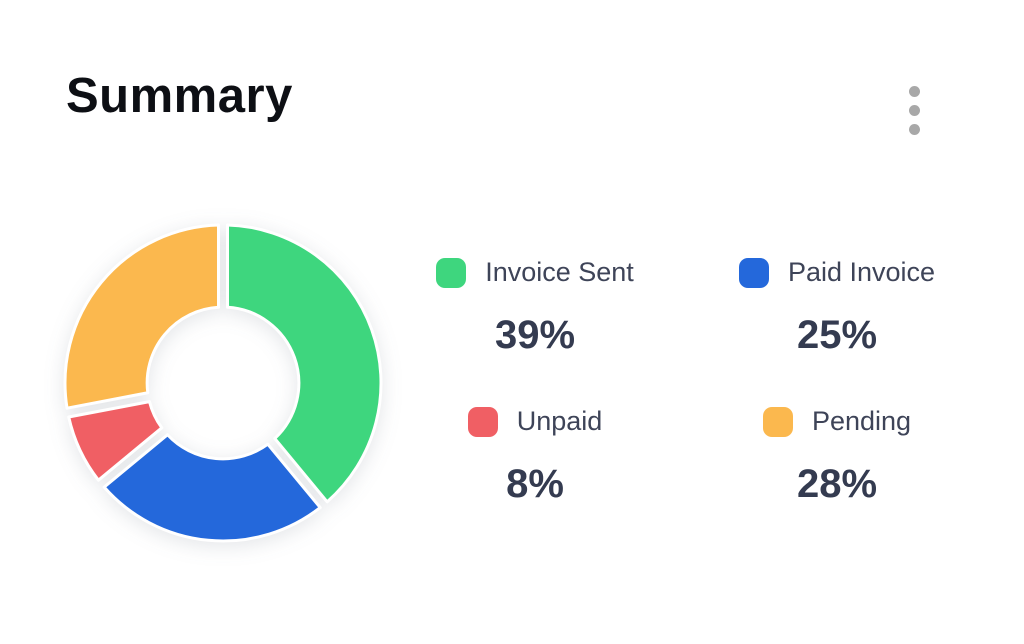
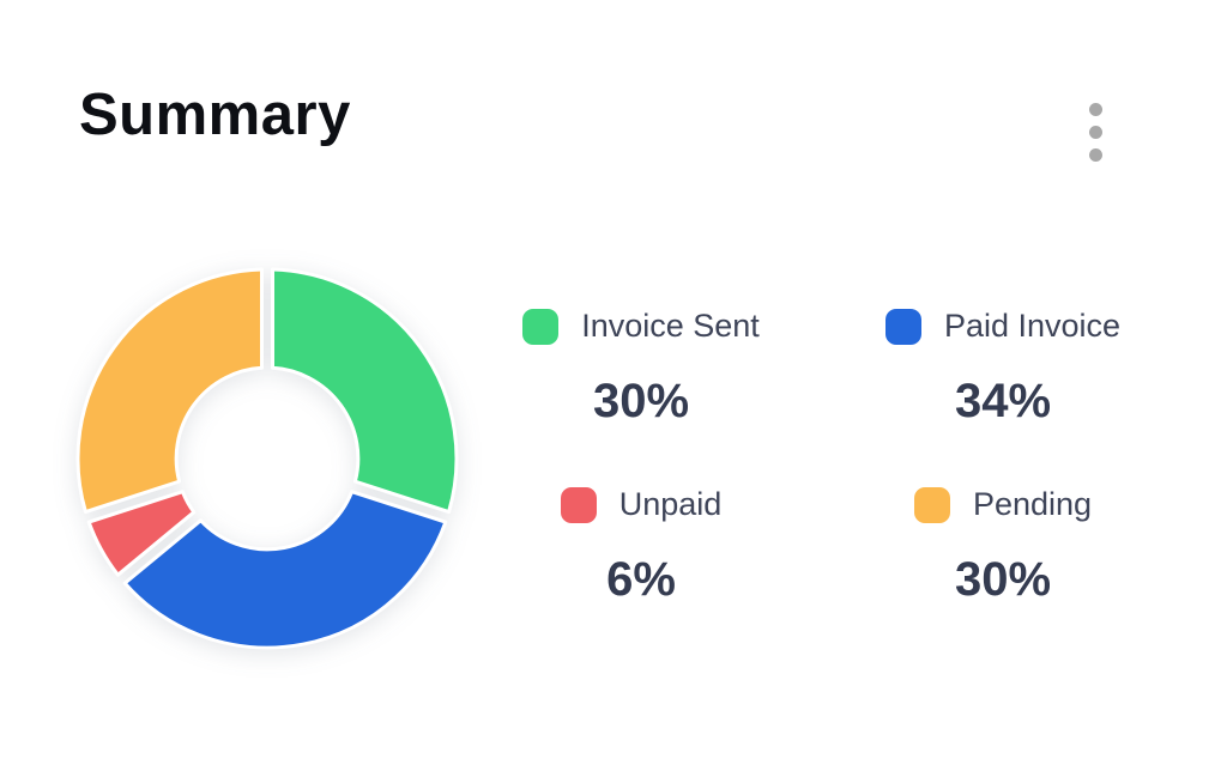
Invoice Sent: 39% -> 30%
Paid Invoice: 25% -> 34%
Unpaid: 8% -> 6%
Pending: 28% -> 30%
